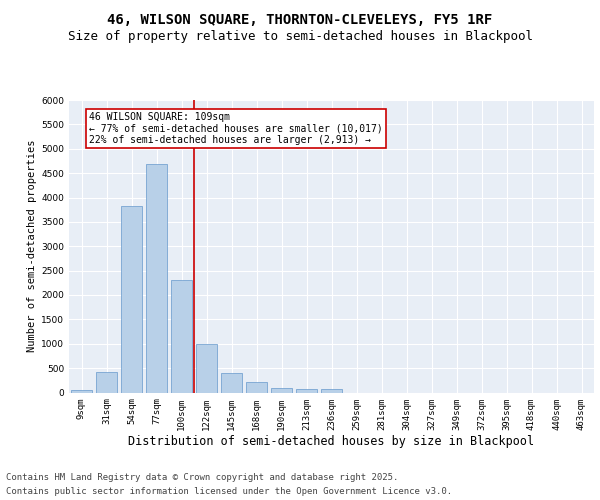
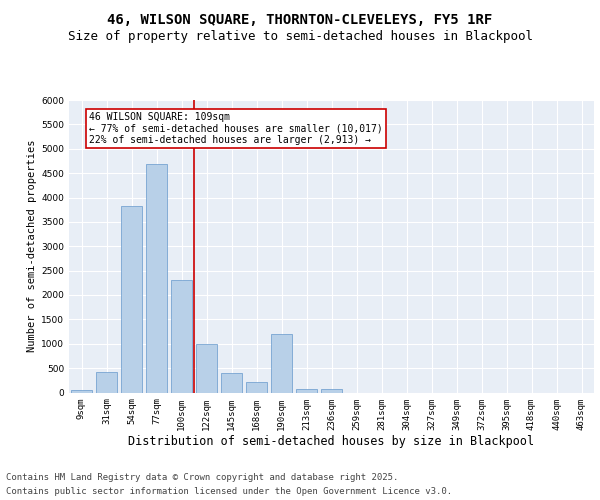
190sqm: 90 -> 1200
